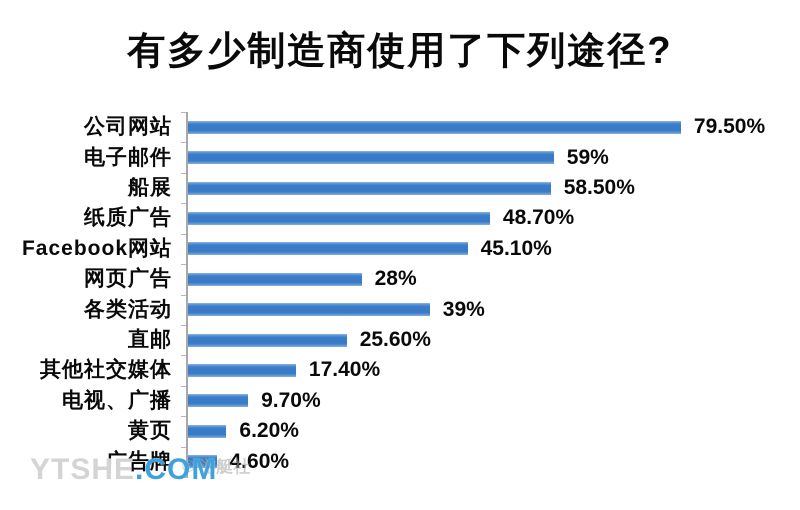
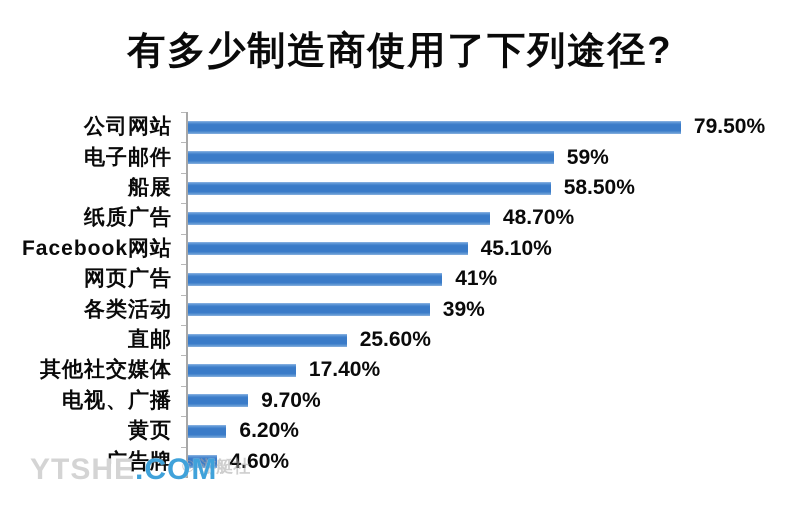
网页广告: 28% -> 41%
